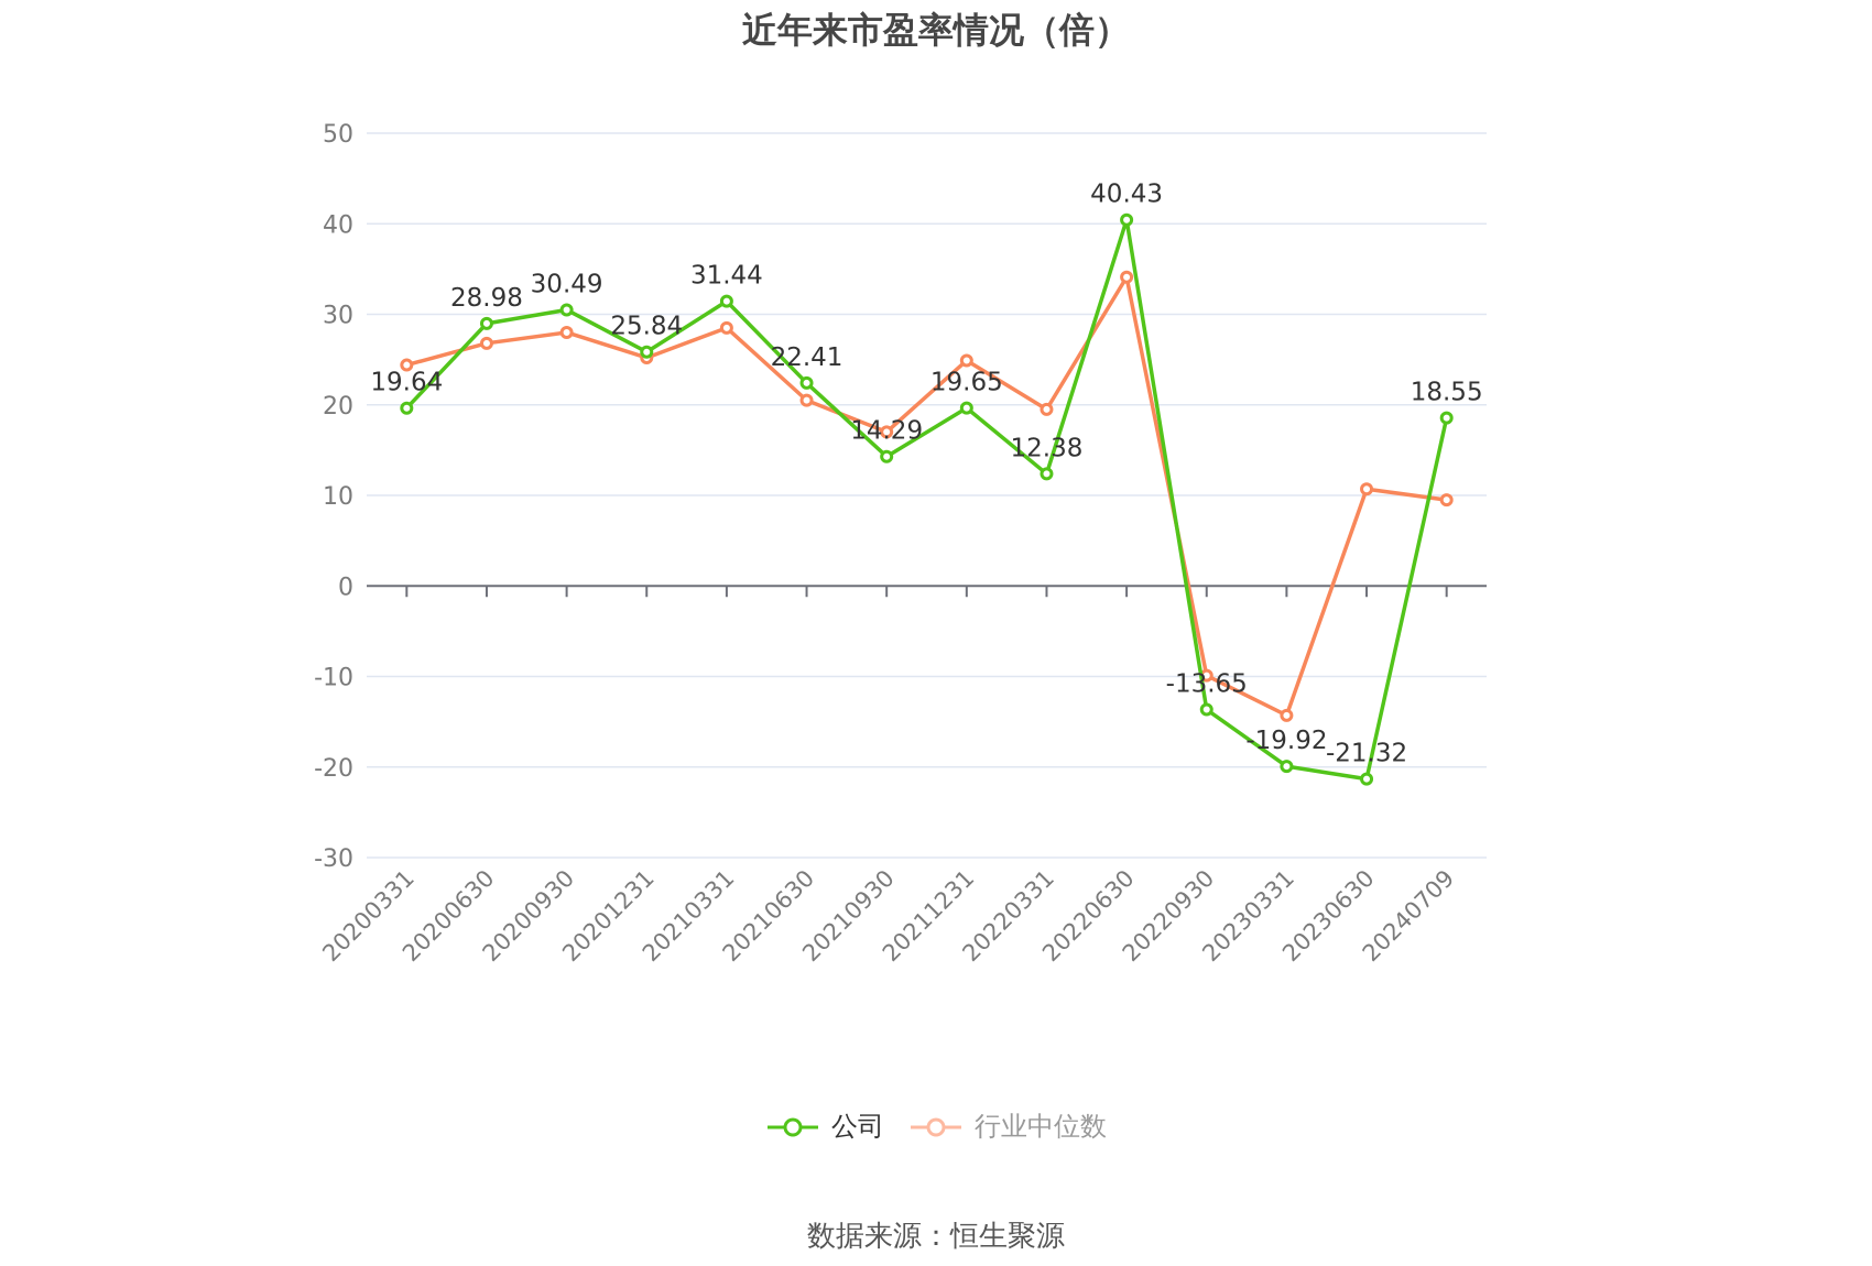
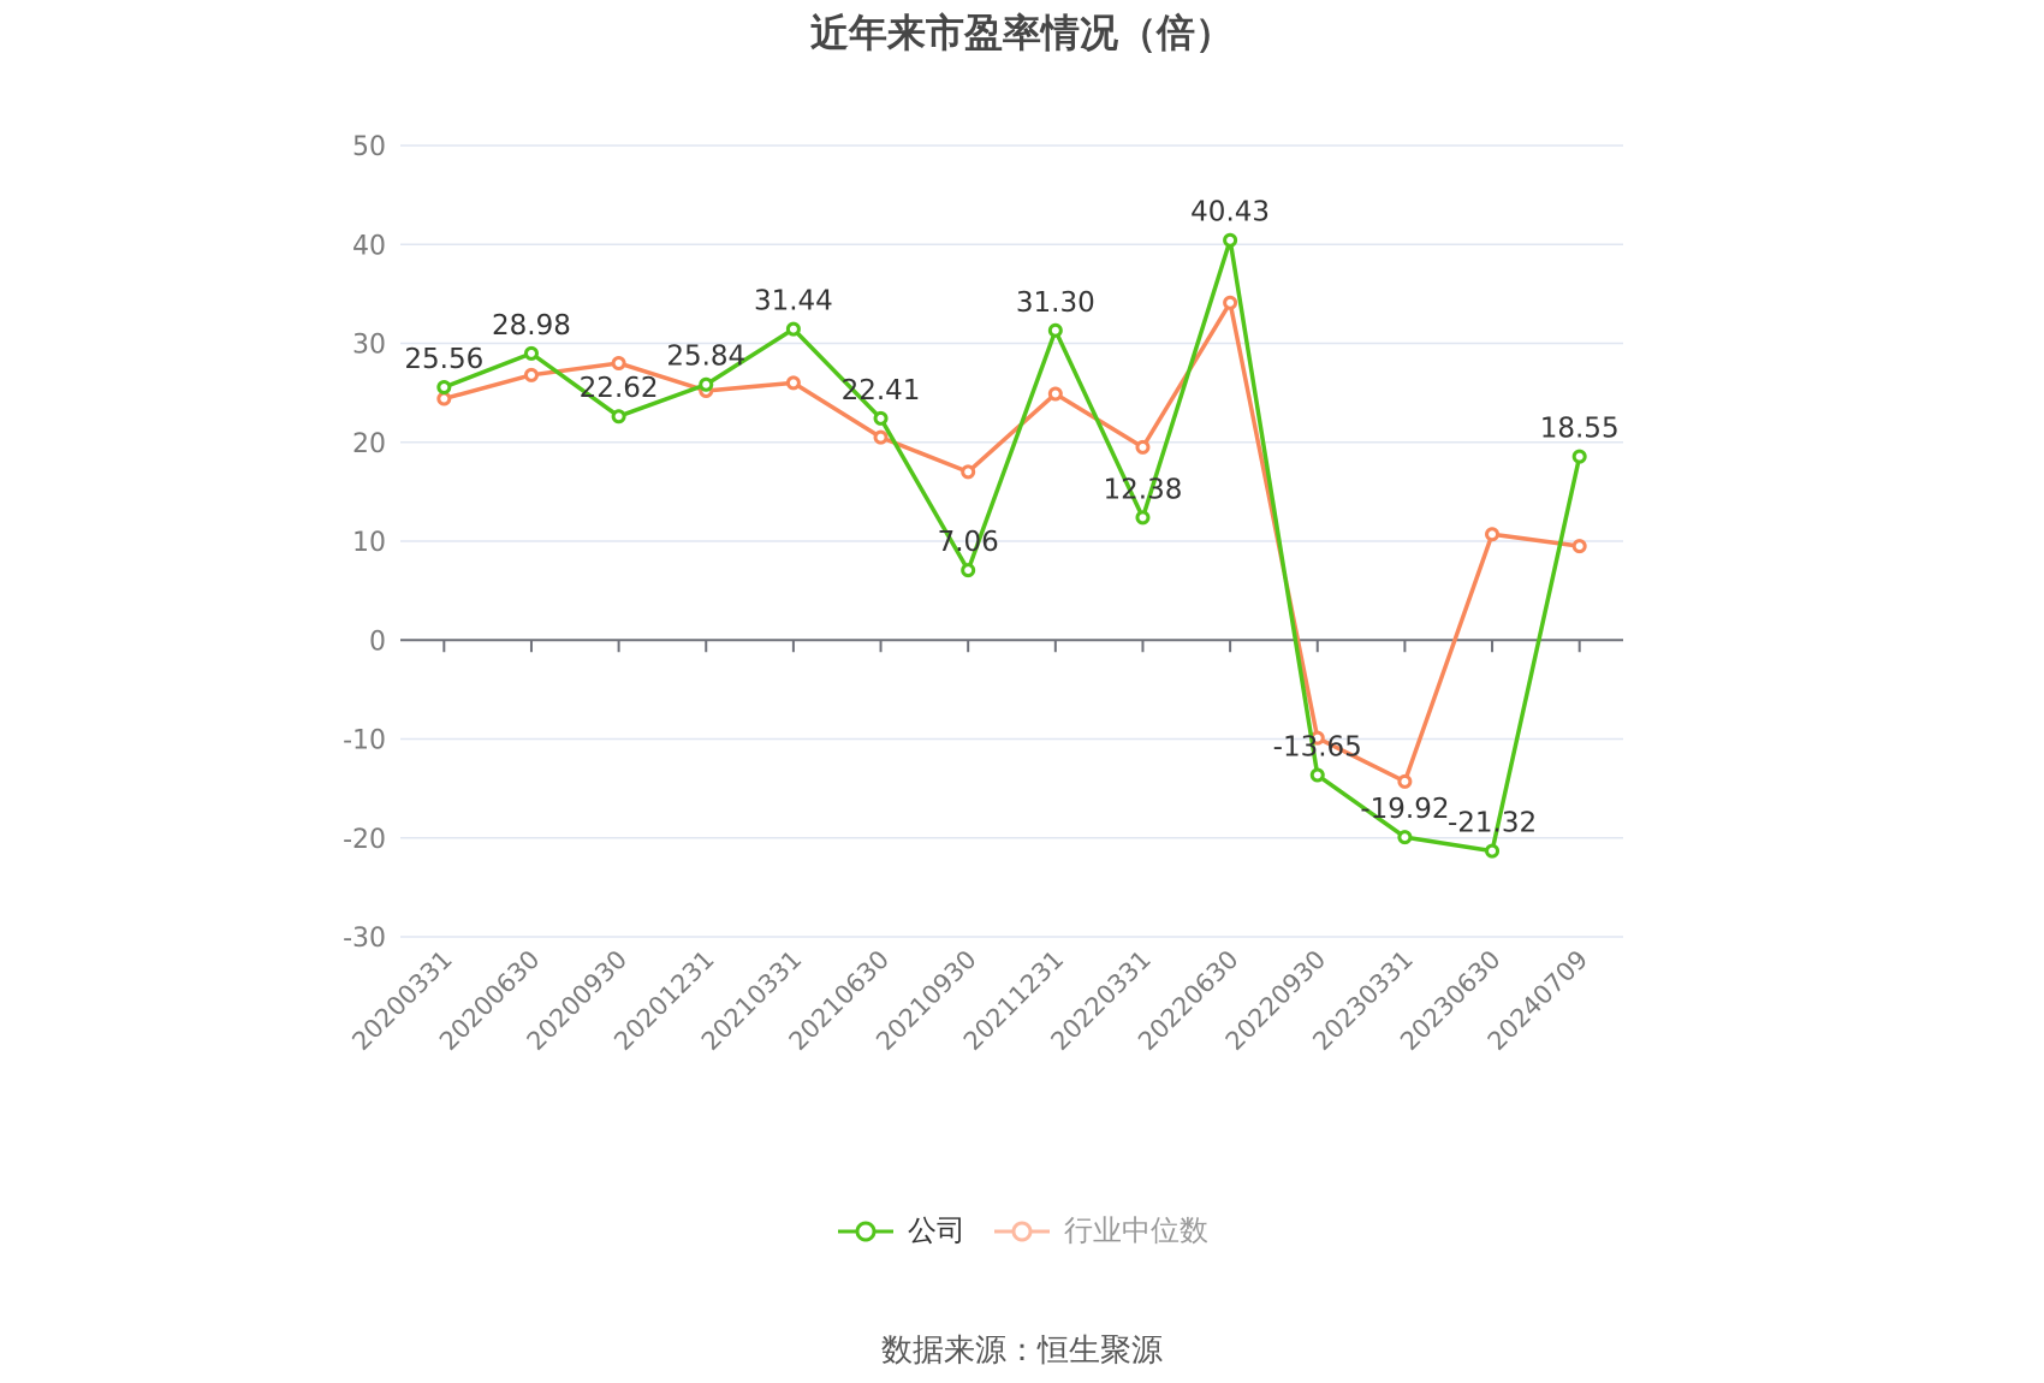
公司/20200331: 19.64 -> 25.56
公司/20200930: 30.49 -> 22.62
行业中位数/20210331: 28 -> 26
公司/20210930: 14.29 -> 7.06
公司/20211231: 19.65 -> 31.30
